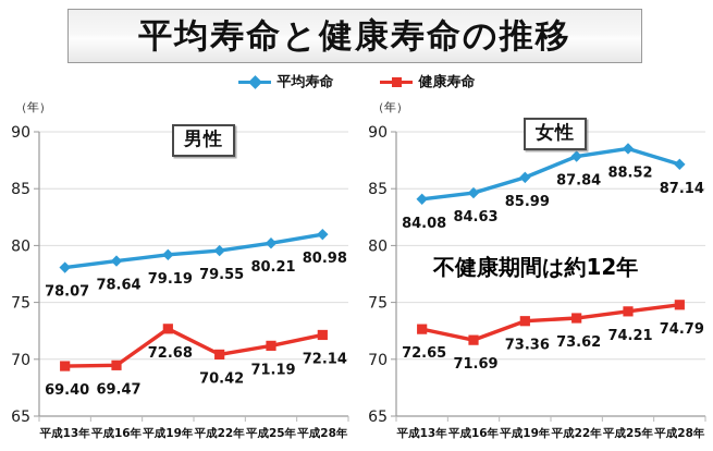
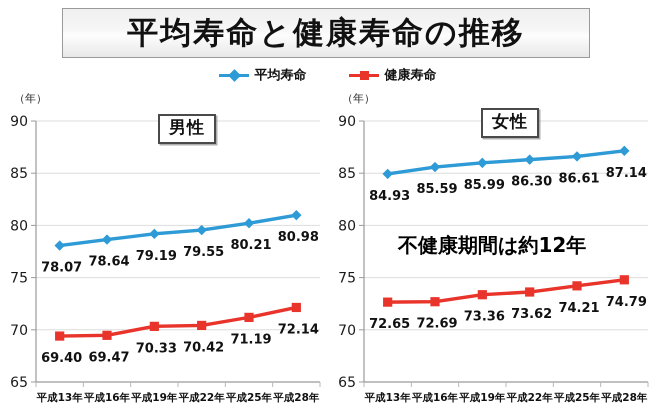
男性/健康寿命/平成19年: 72.68 -> 70.33
女性/平均寿命/平成13年: 84.08 -> 84.93
女性/平均寿命/平成16年: 84.63 -> 85.59
女性/健康寿命/平成16年: 71.69 -> 72.69
女性/平均寿命/平成22年: 87.84 -> 86.30
女性/平均寿命/平成25年: 88.52 -> 86.61
